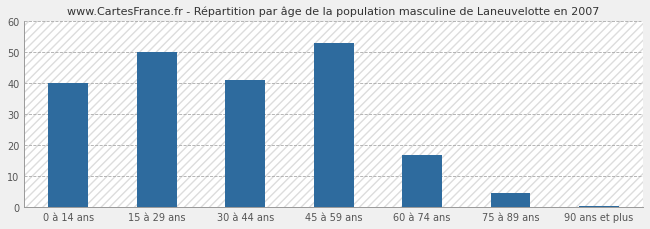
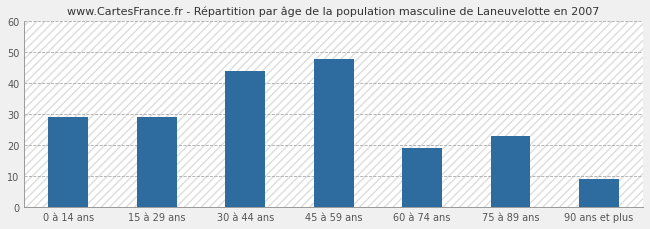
0 à 14 ans: 40.0 -> 29.0
15 à 29 ans: 50.0 -> 29.0
30 à 44 ans: 41.0 -> 44.0
45 à 59 ans: 53.0 -> 48.0
60 à 74 ans: 17.0 -> 19.0
75 à 89 ans: 4.5 -> 23.0
90 ans et plus: 0.5 -> 9.0
